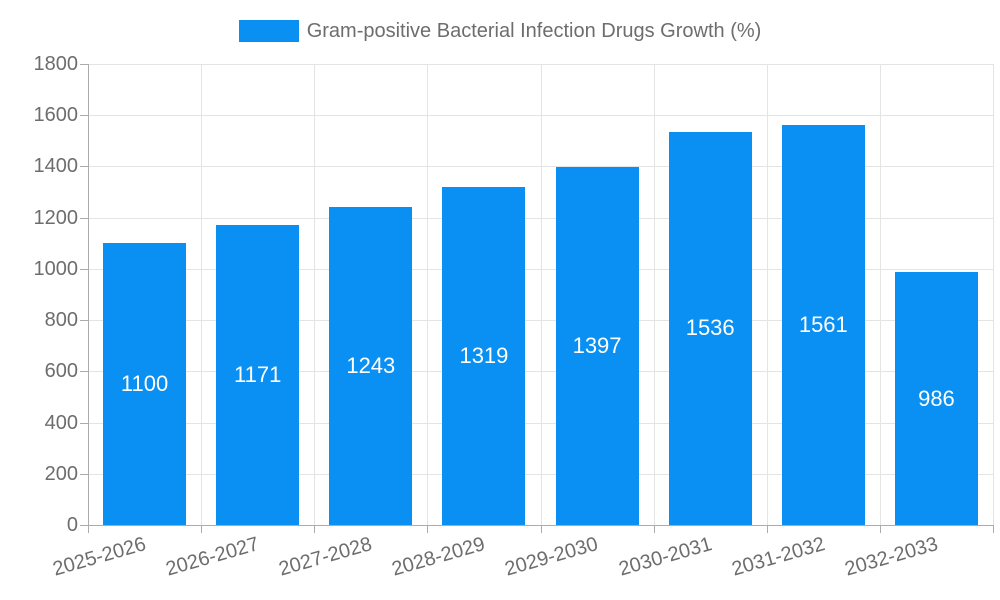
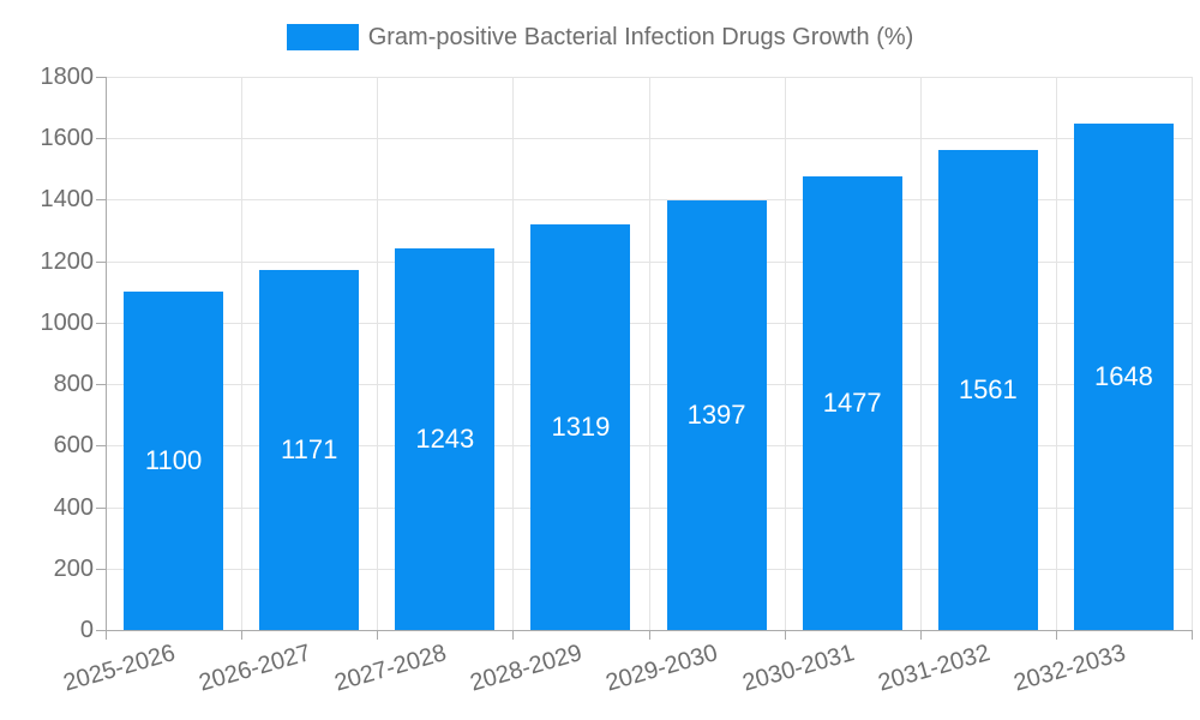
2030-2031: 1536 -> 1477
2032-2033: 986 -> 1648
